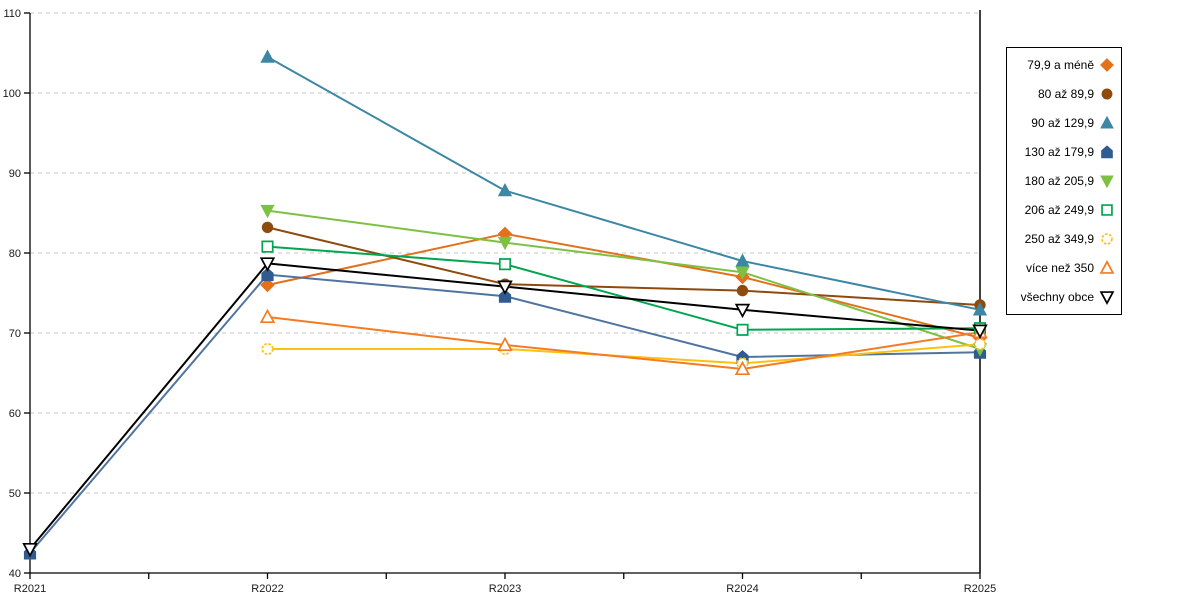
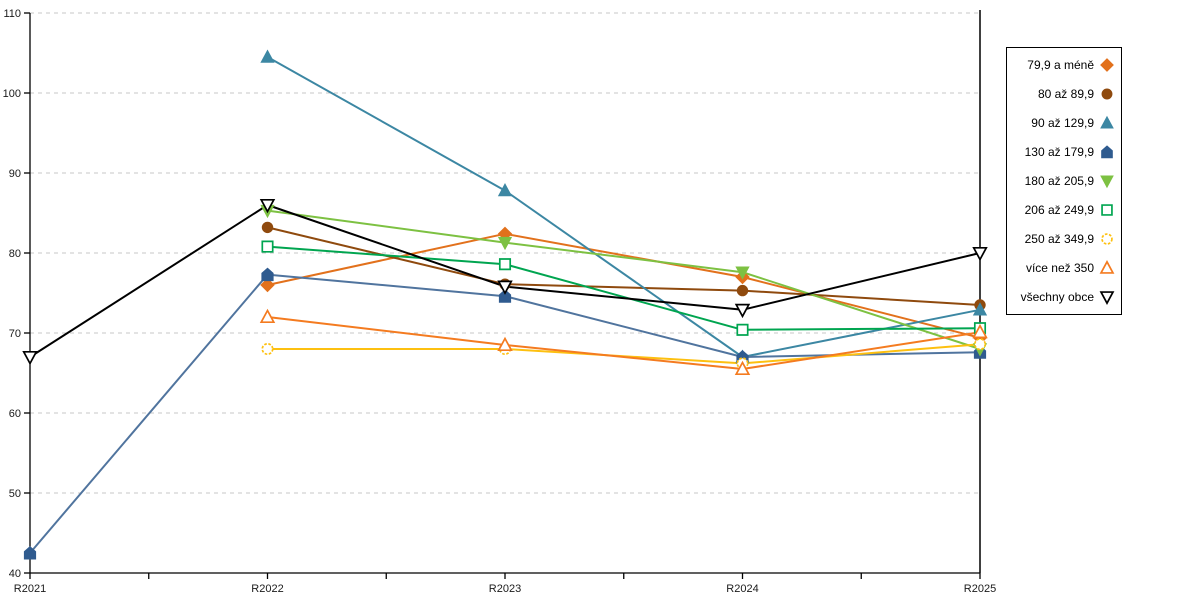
všechny obce/R2021: 43 -> 67
všechny obce/R2022: 79 -> 86
90 až 129,9/R2024: 79 -> 67
všechny obce/R2025: 70 -> 80
